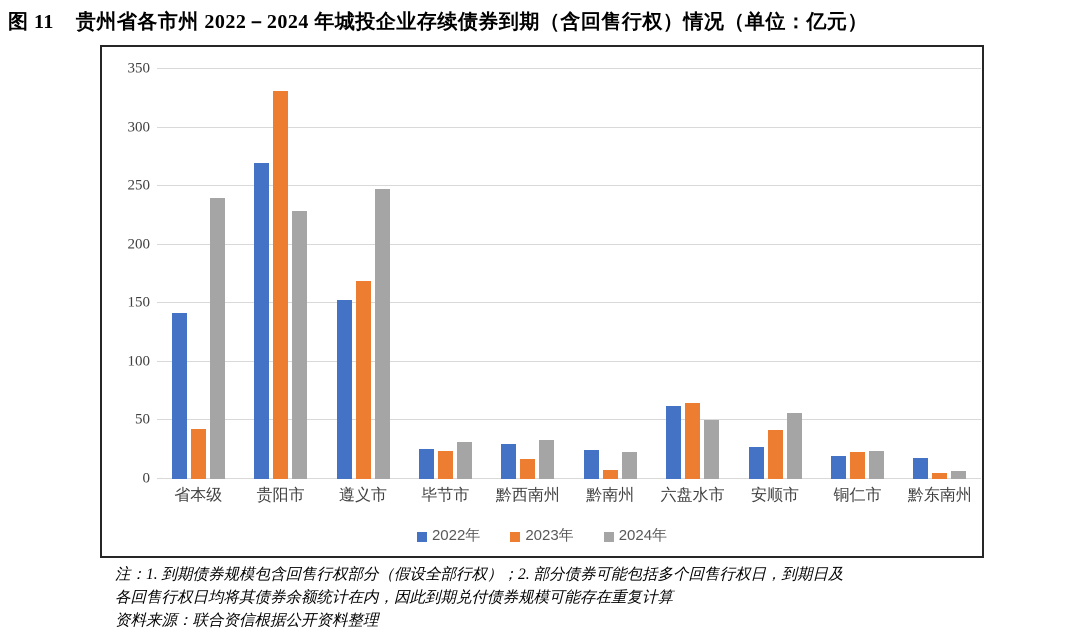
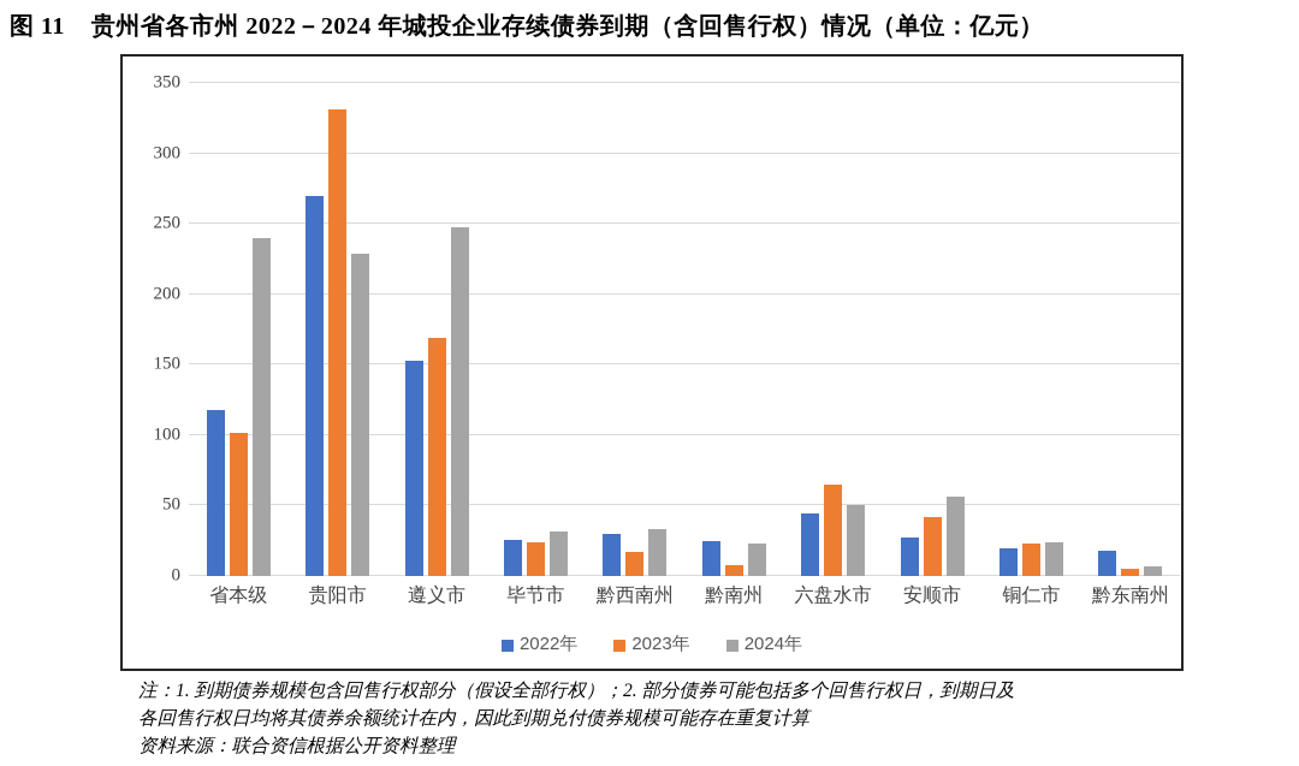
2022年/省本级: 142 -> 118
2023年/省本级: 43 -> 102
2022年/六盘水市: 62 -> 44
